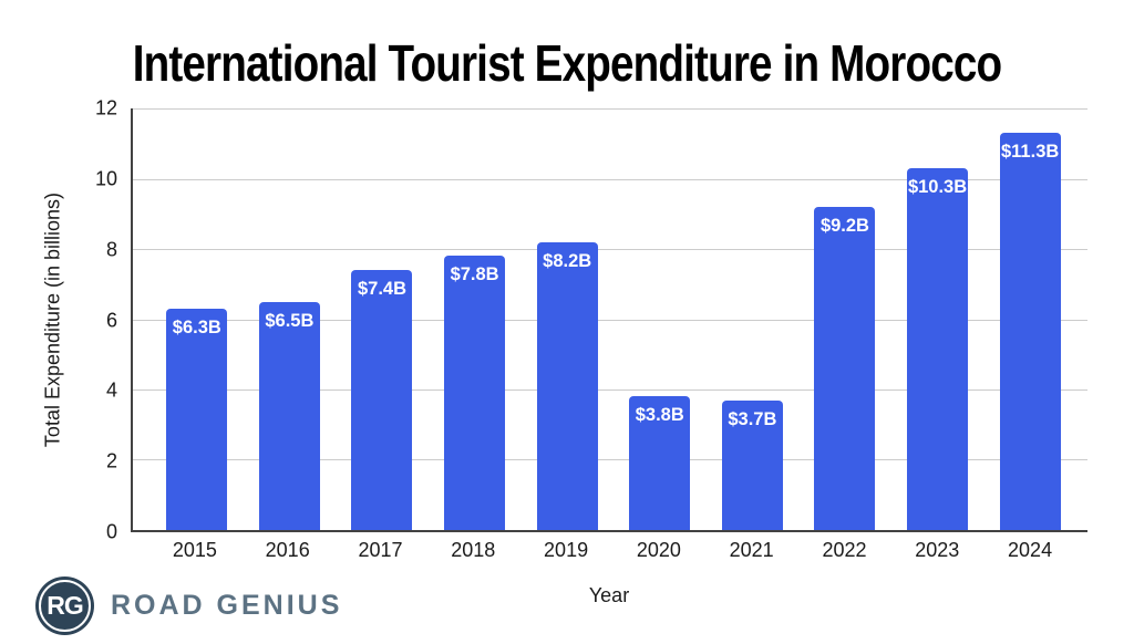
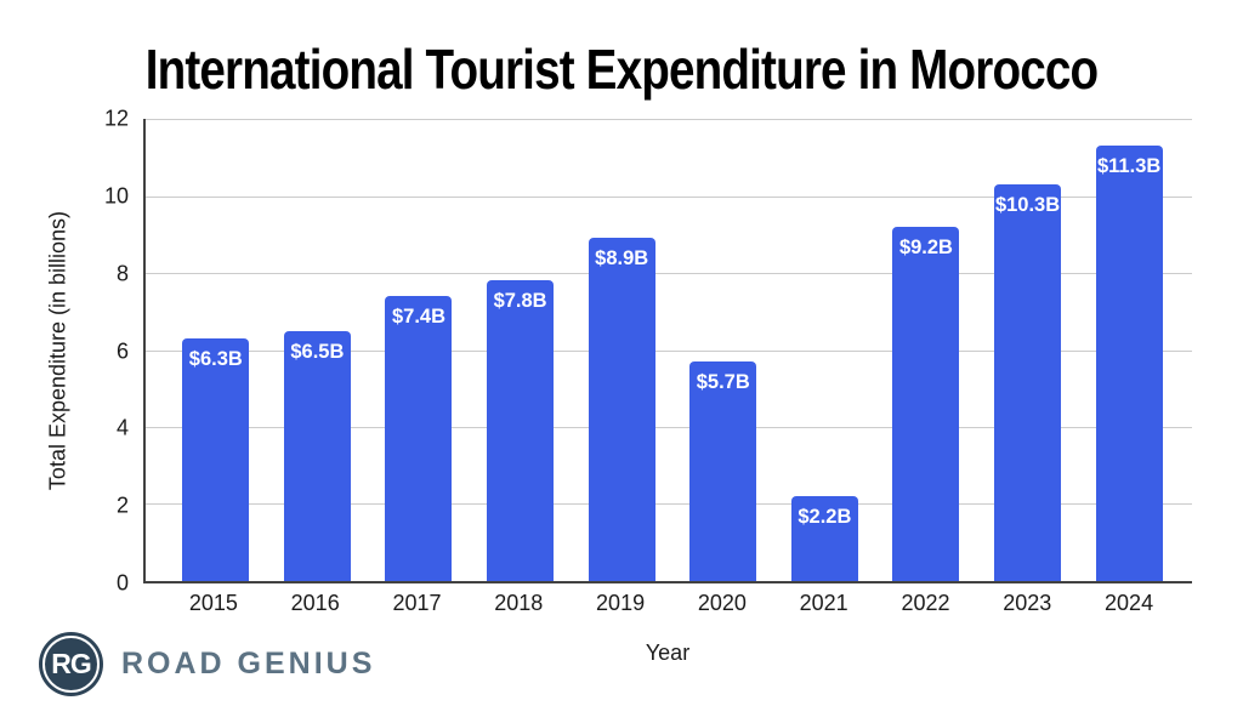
2019: $8.2B -> $8.9B
2020: $3.8B -> $5.7B
2021: $3.7B -> $2.2B
